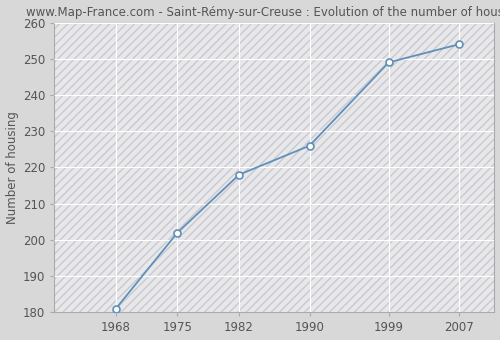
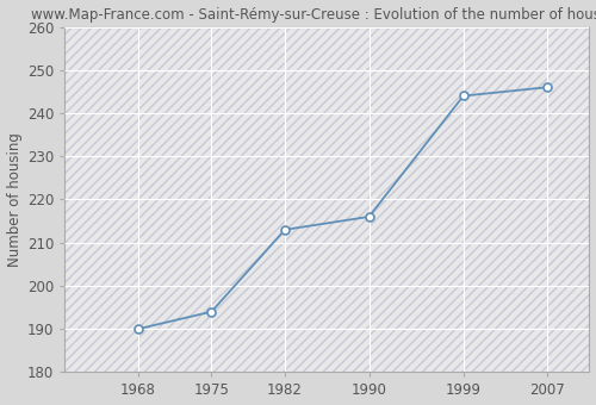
1968: 181 -> 190
1975: 202 -> 194
1982: 218 -> 213
1990: 226 -> 216
1999: 249 -> 244
2007: 254 -> 246
